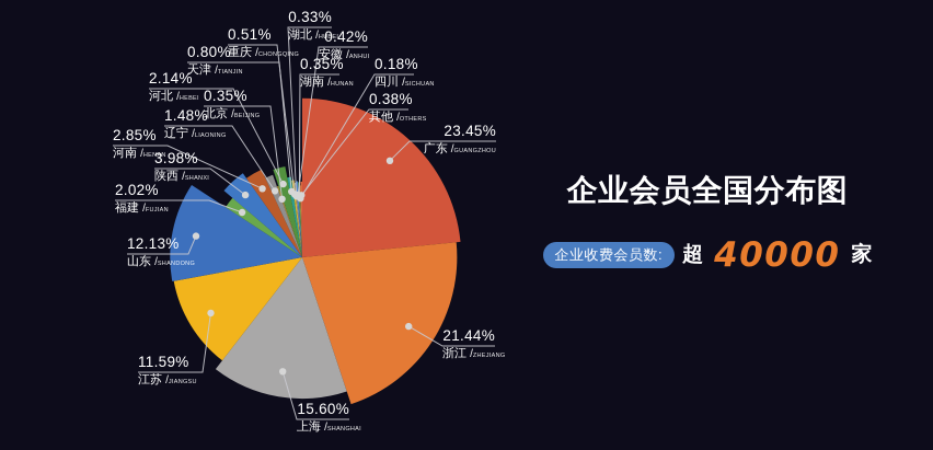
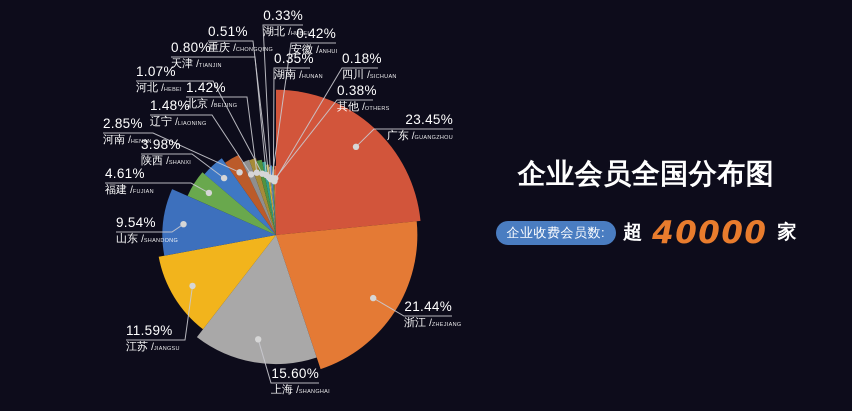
山东: 12.13% -> 9.54%
福建: 2.02% -> 4.61%
北京: 0.35% -> 1.42%
河北: 2.14% -> 1.07%
